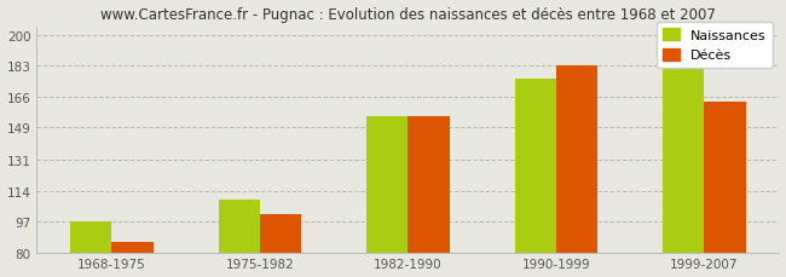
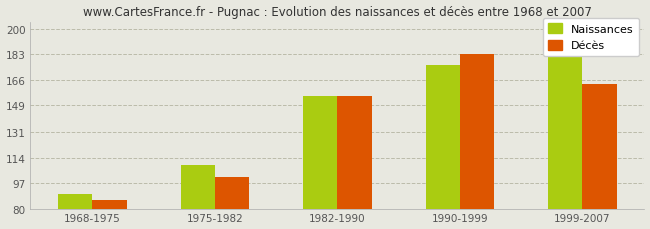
Naissances/1968-1975: 97 -> 90
